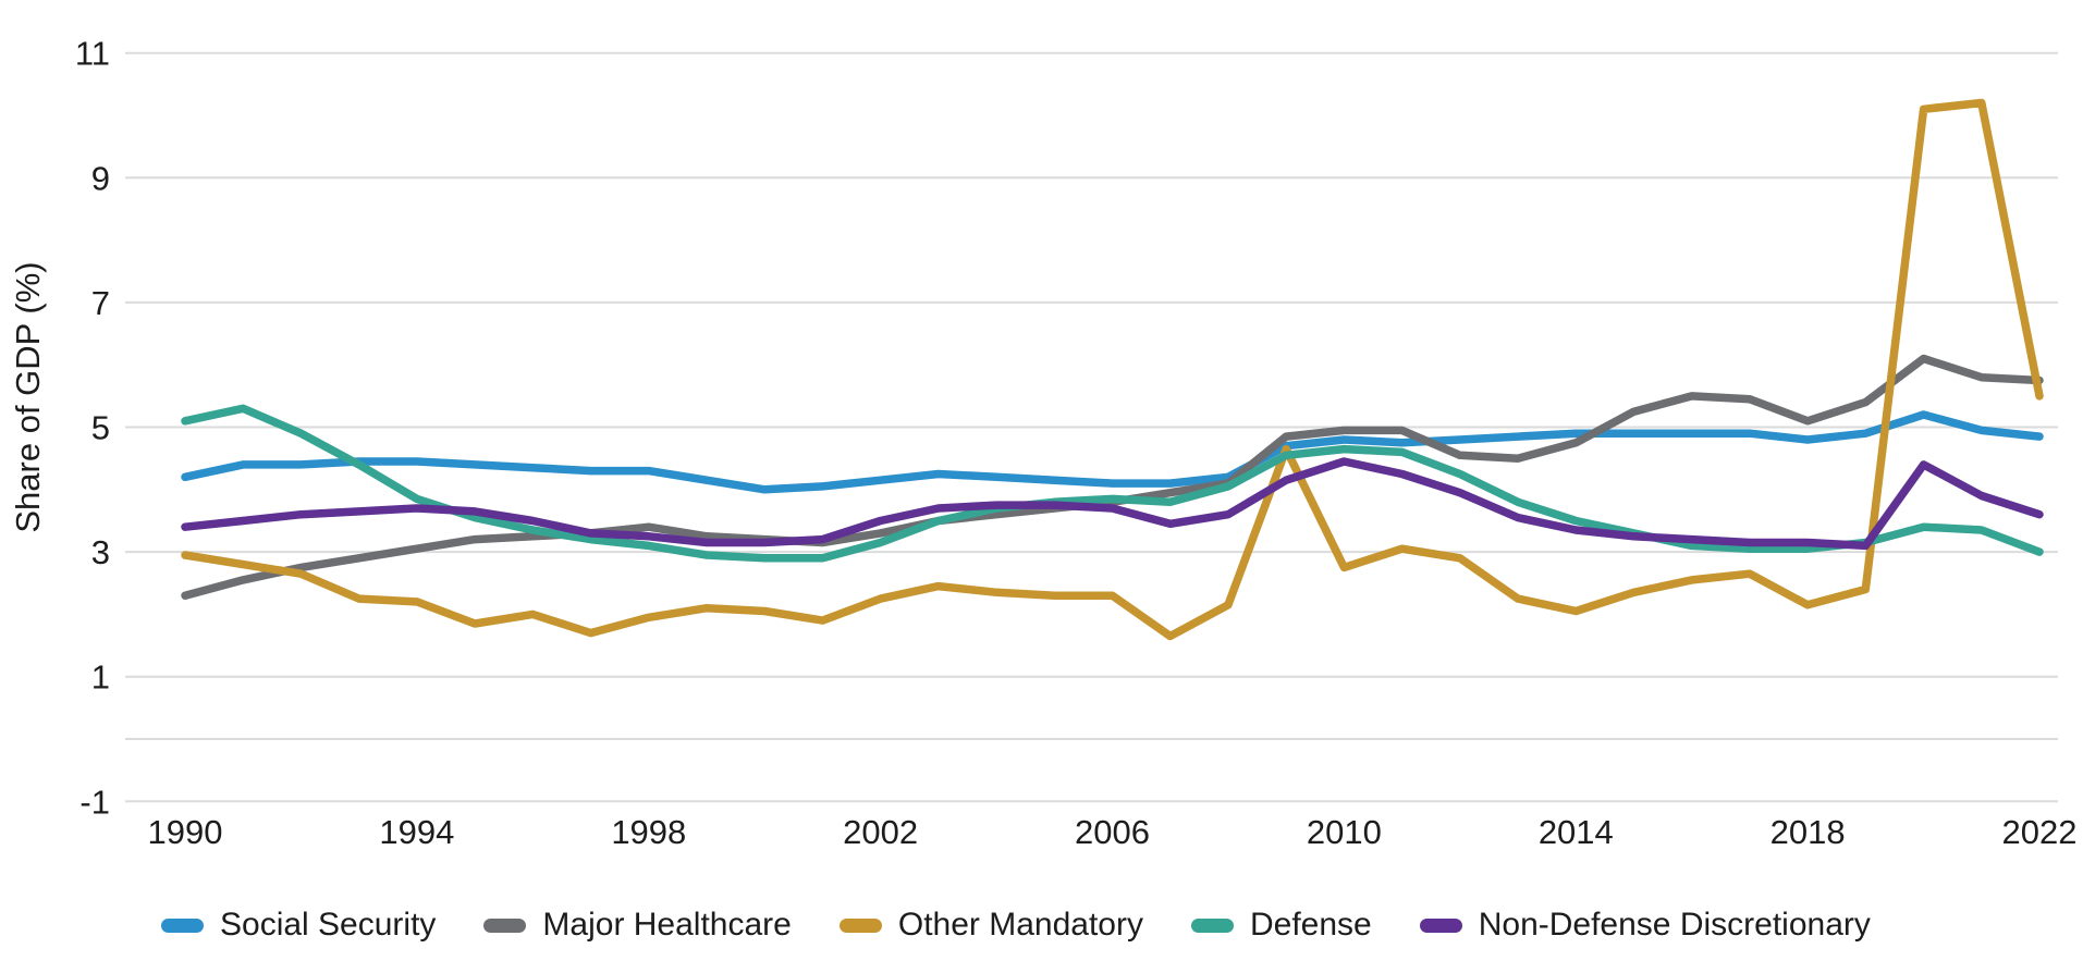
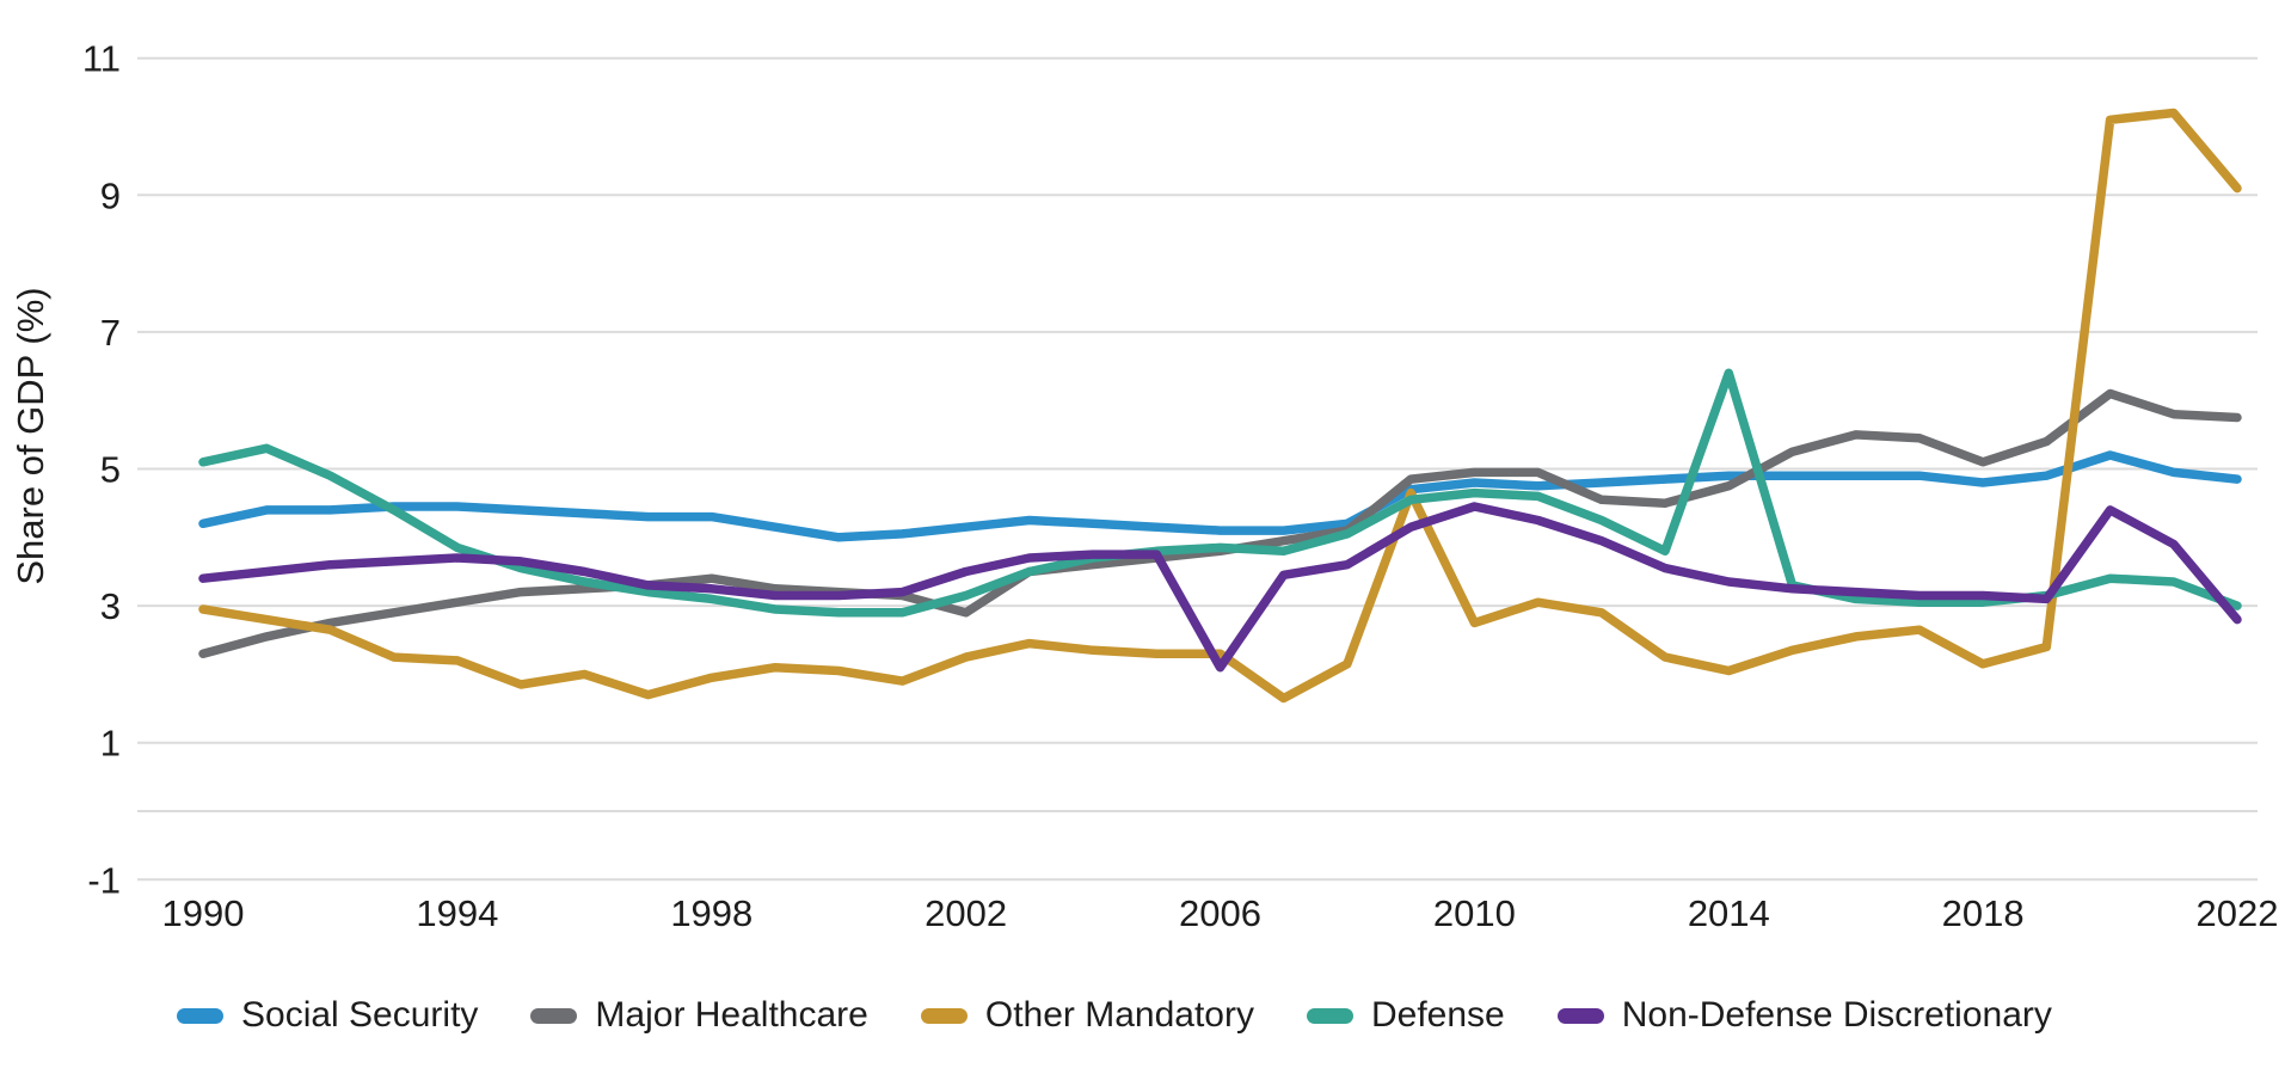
Major Healthcare/2002: 3.3 -> 2.9
Non-Defense Discretionary/2006: 3.7 -> 2.1
Defense/2014: 3.5 -> 6.4
Other Mandatory/2022: 5.5 -> 9.1
Non-Defense Discretionary/2022: 3.6 -> 2.8
